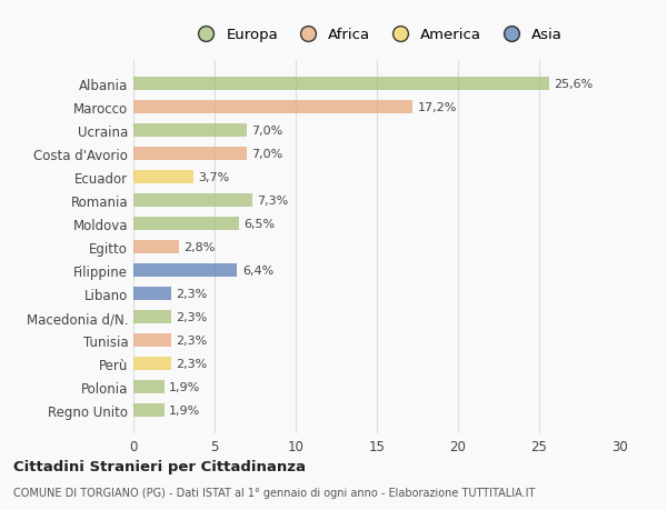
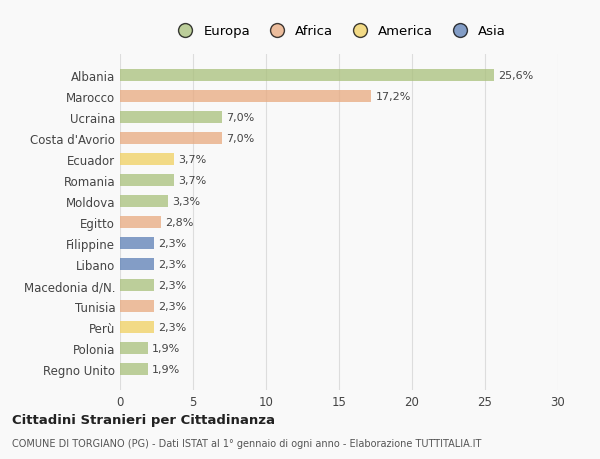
Romania: 7,3% -> 3,7%
Moldova: 6,5% -> 3,3%
Filippine: 6,4% -> 2,3%
